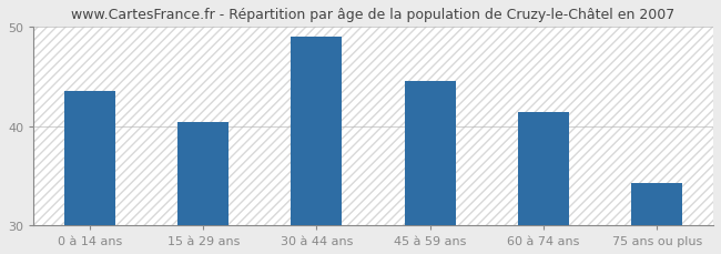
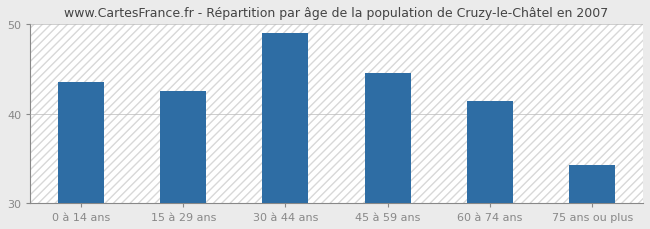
15 à 29 ans: 40.4 -> 42.5
